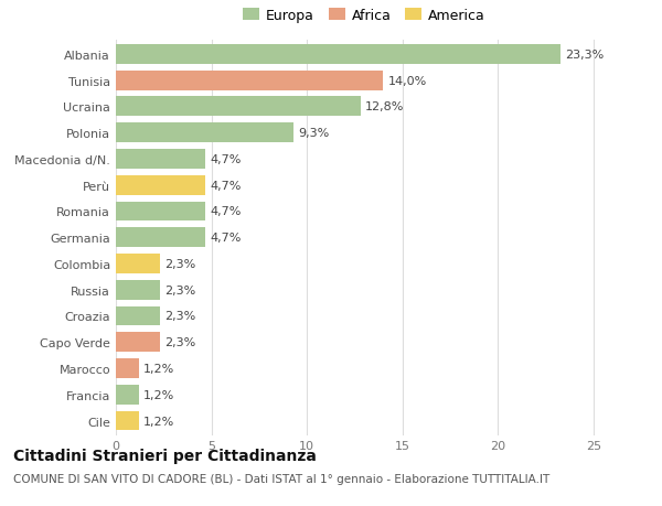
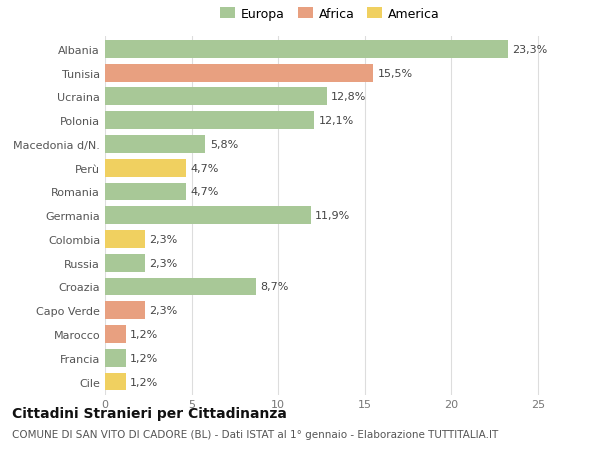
Tunisia: 14,0% -> 15,5%
Polonia: 9,3% -> 12,1%
Macedonia d/N.: 4,7% -> 5,8%
Germania: 4,7% -> 11,9%
Croazia: 2,3% -> 8,7%
